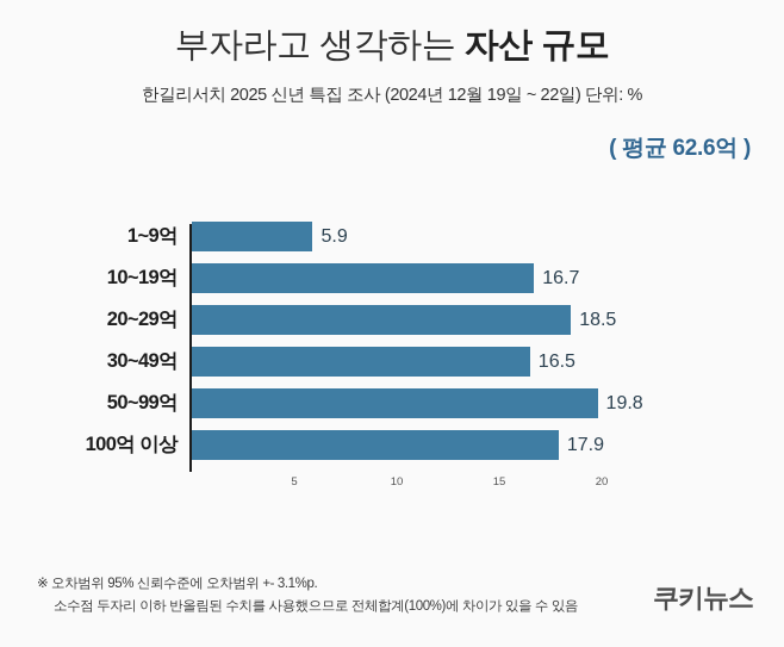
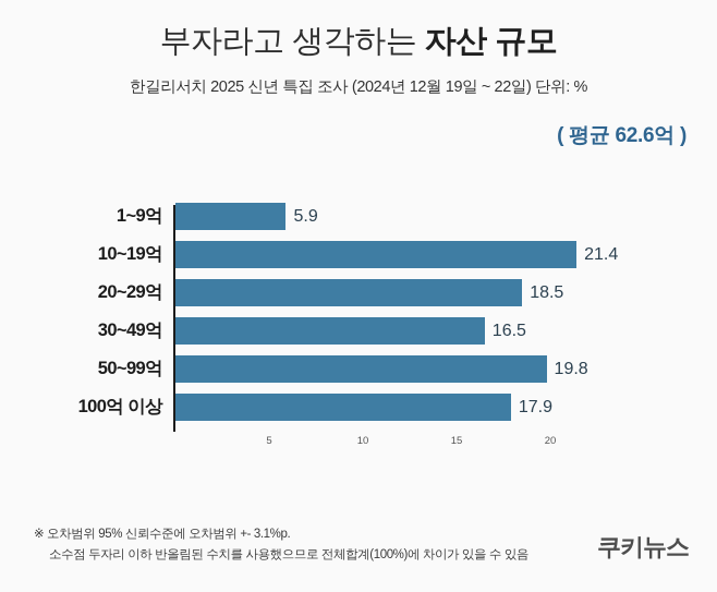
10~19억: 16.7 -> 21.4
